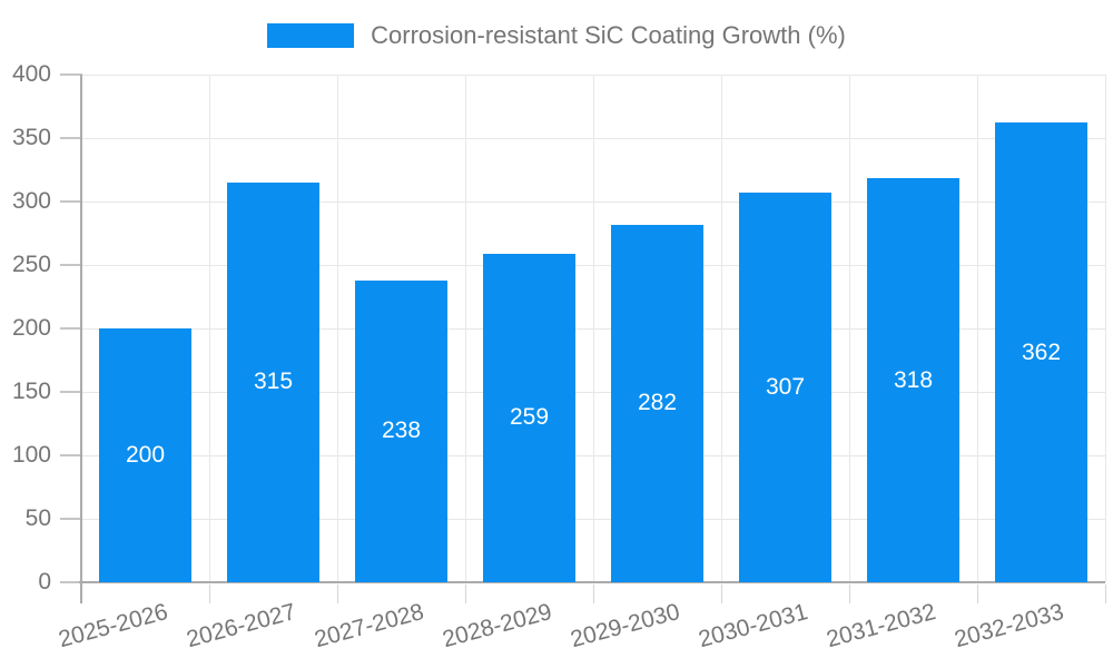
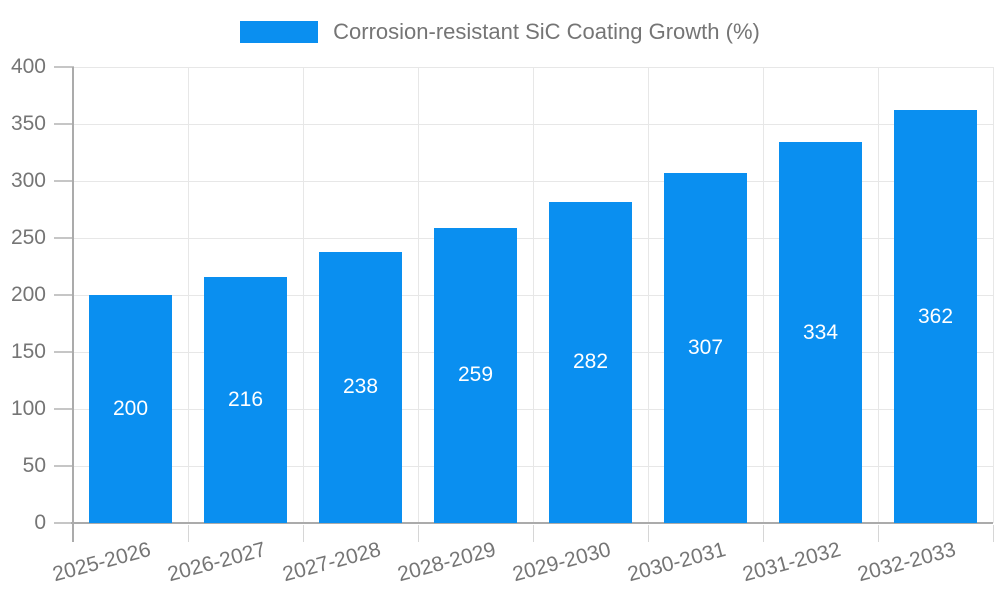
2026-2027: 315 -> 216
2031-2032: 318 -> 334
